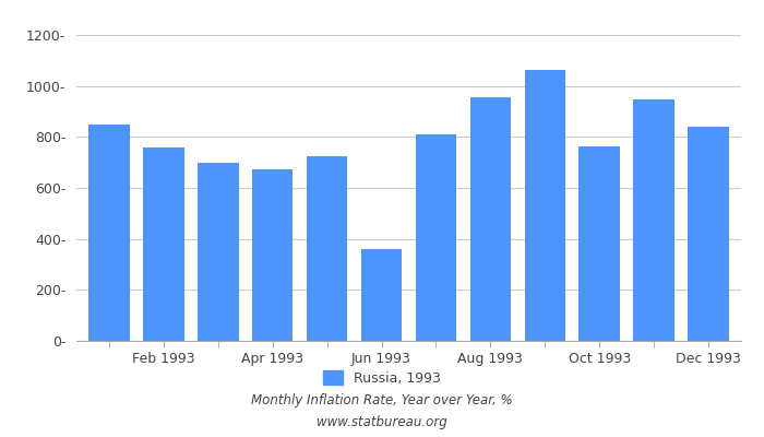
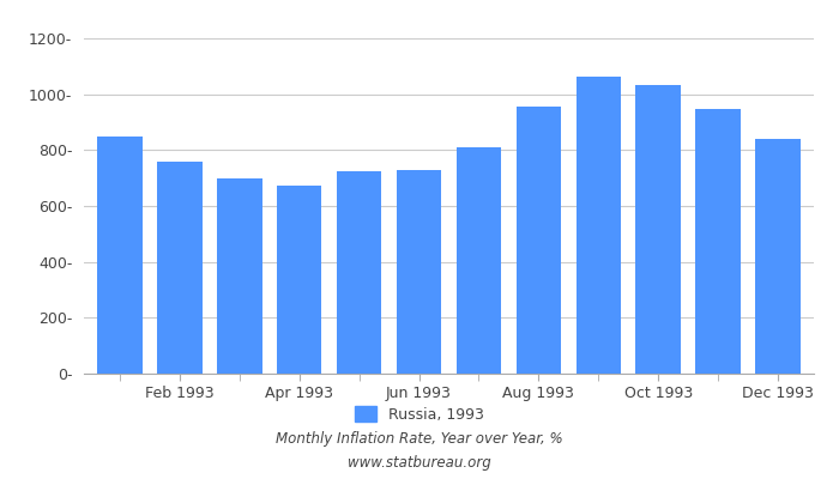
Jun 1993: 360- -> 727-
Oct 1993: 765- -> 1033-
